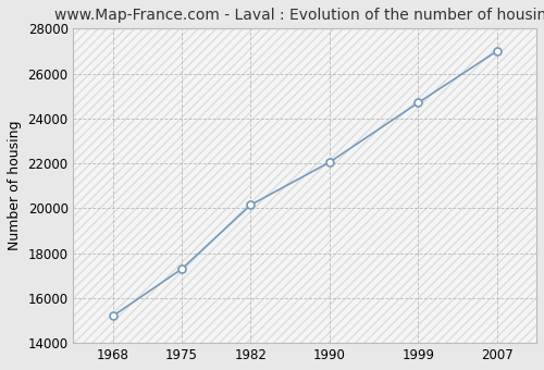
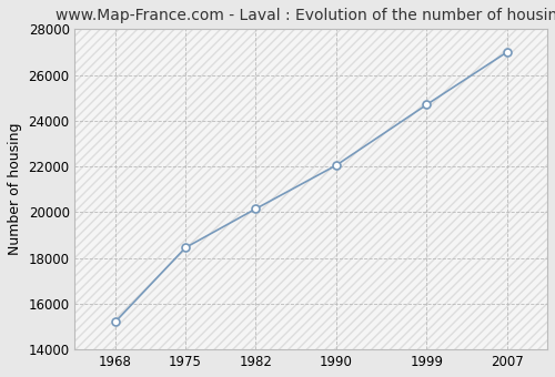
1975: 17300 -> 18450
